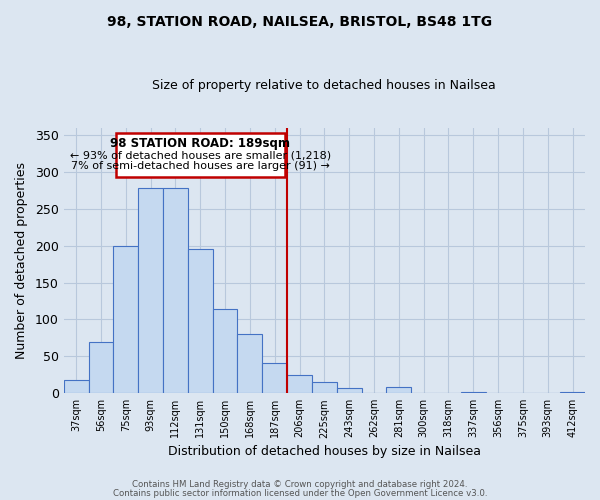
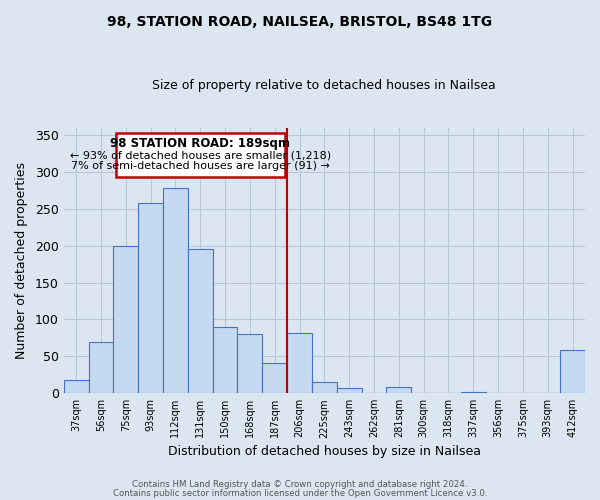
93sqm: 278 -> 258
150sqm: 114 -> 90
206sqm: 25 -> 82
412sqm: 2 -> 58
